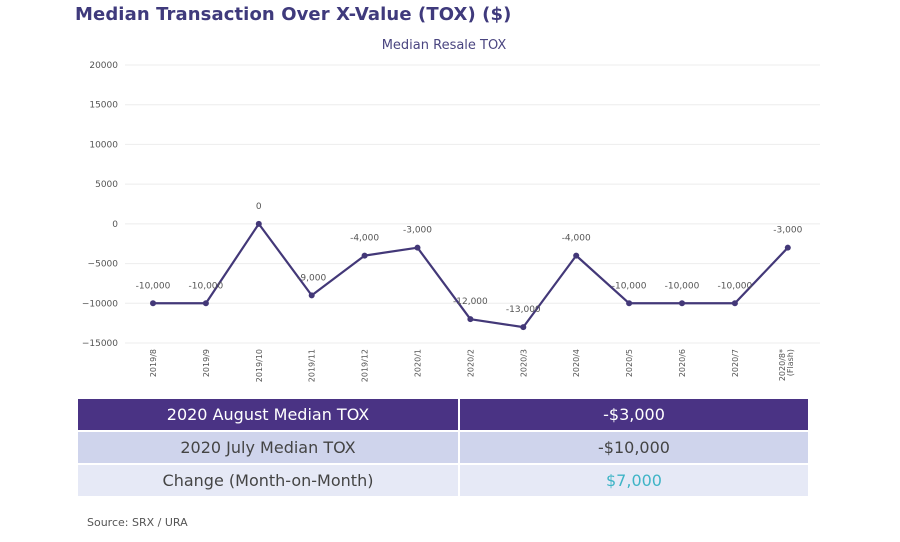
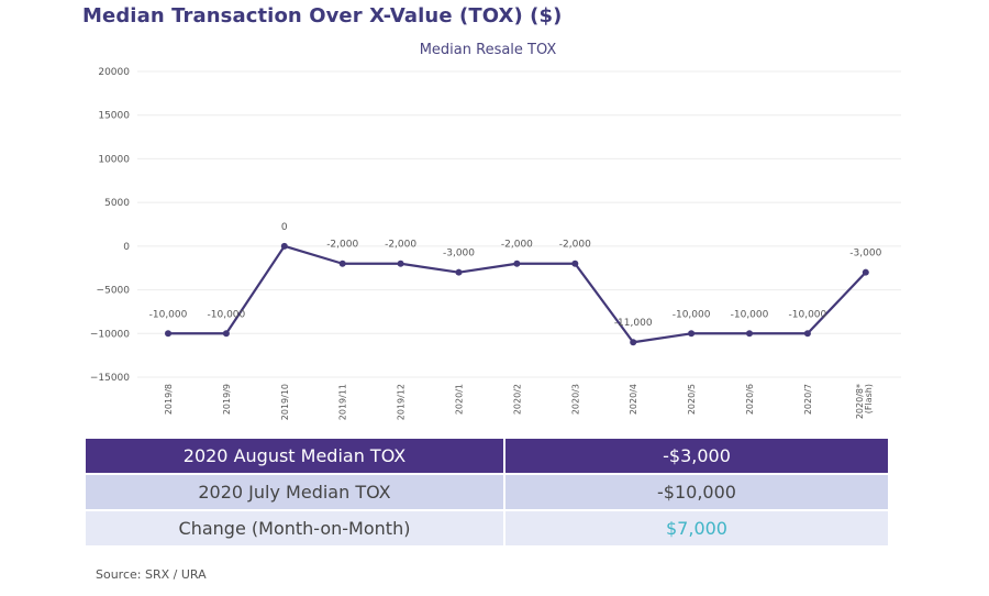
2019/11: -9,000 -> -2,000
2019/12: -4,000 -> -2,000
2020/2: -12,000 -> -2,000
2020/3: -13,000 -> -2,000
2020/4: -4,000 -> -11,000
